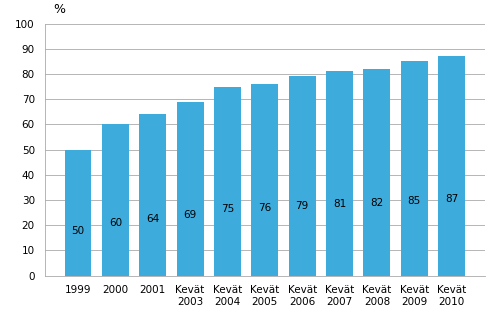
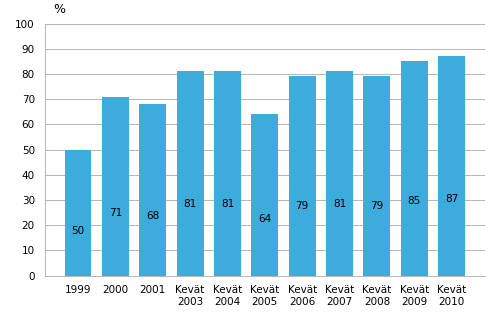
2000: 60 -> 71
2001: 64 -> 68
Kevät 2003: 69 -> 81
Kevät 2004: 75 -> 81
Kevät 2005: 76 -> 64
Kevät 2008: 82 -> 79
